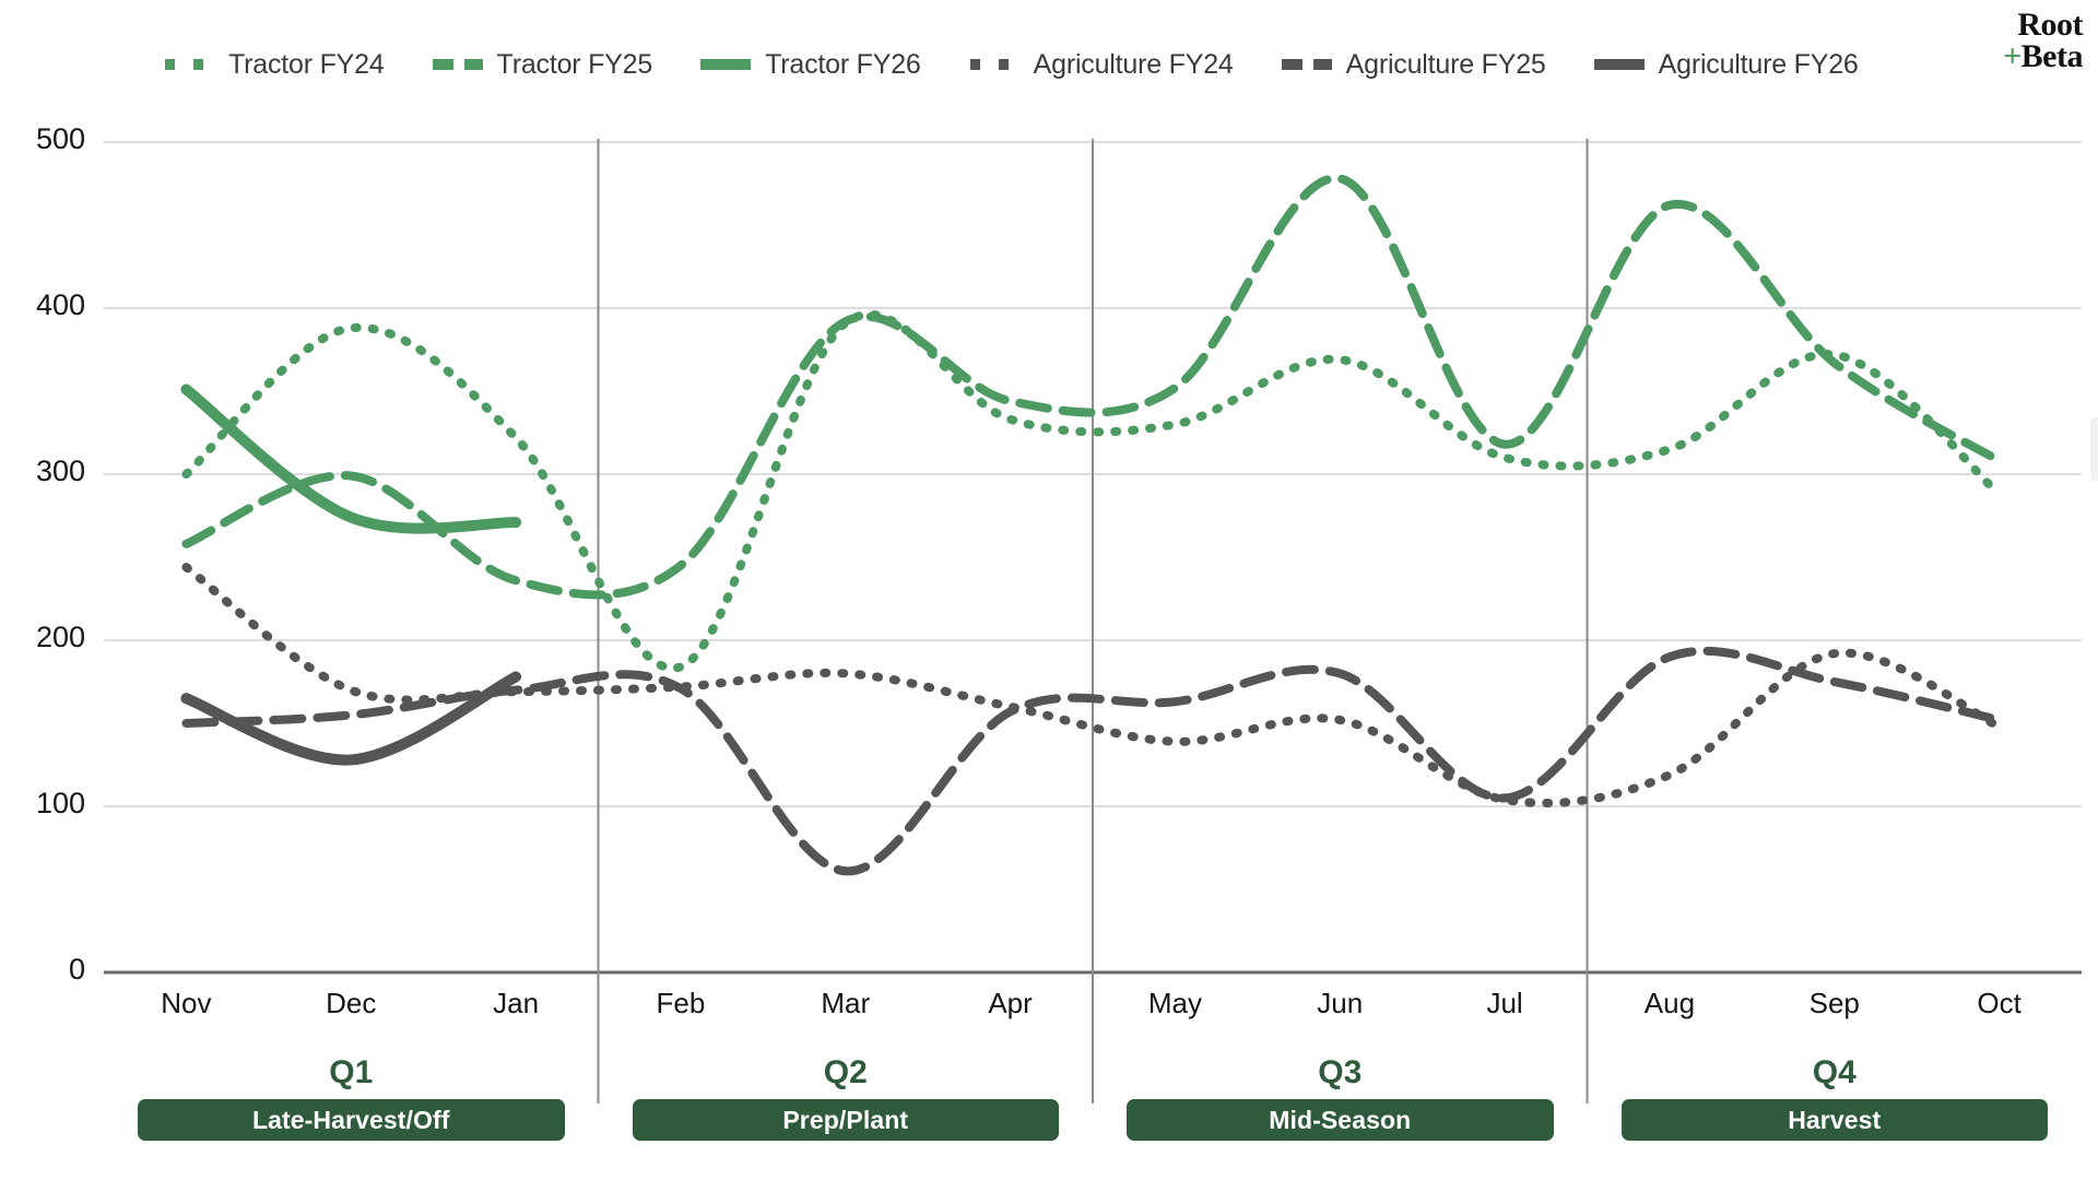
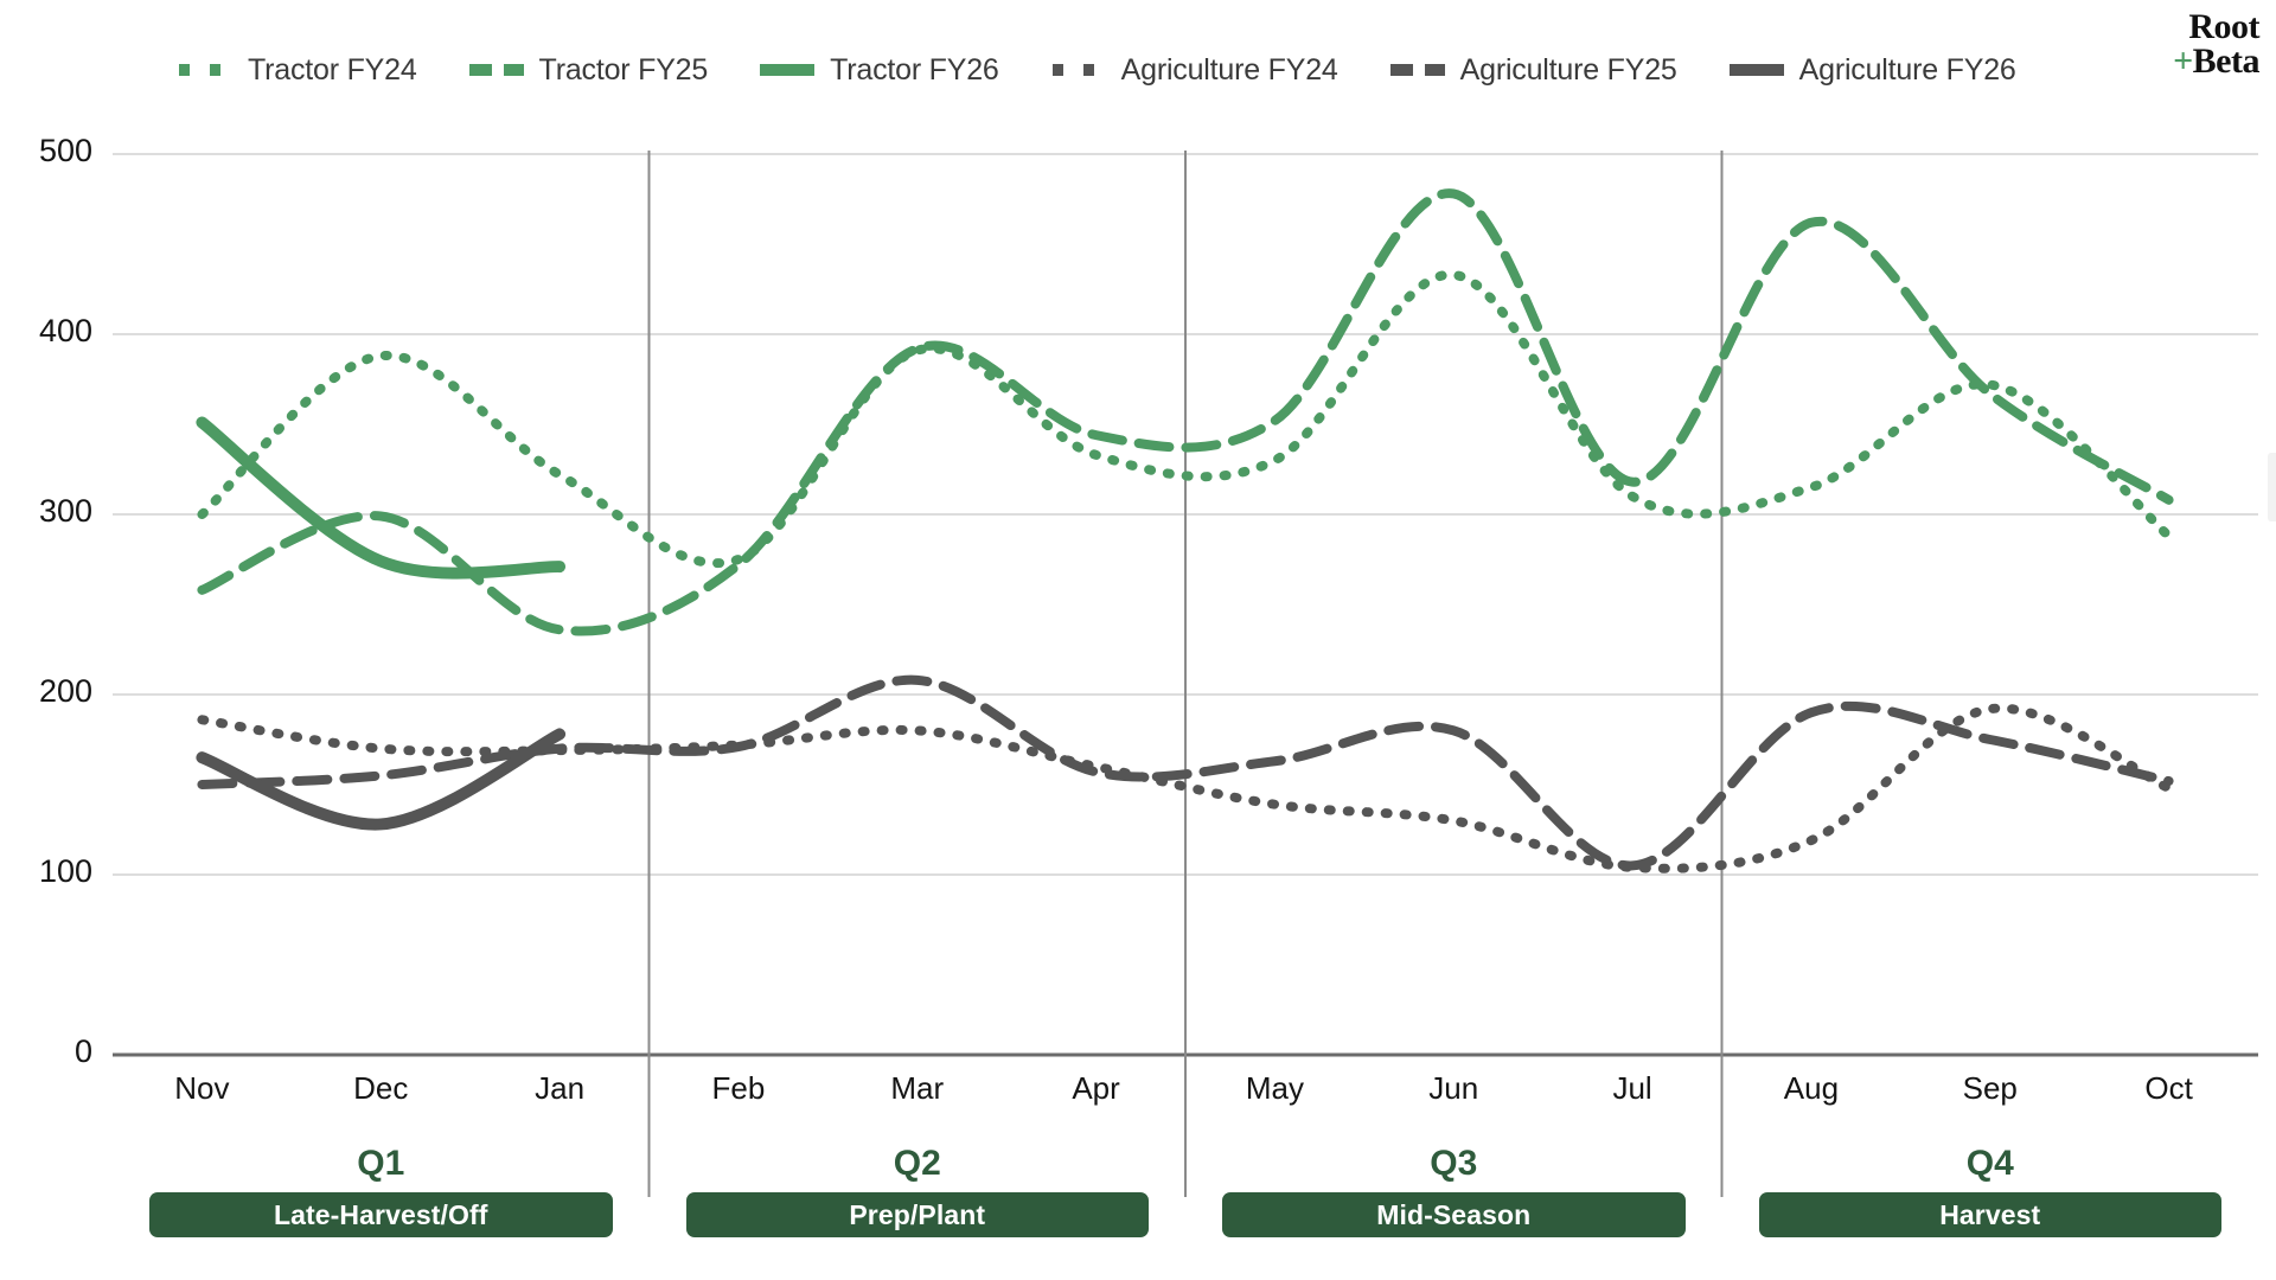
Agriculture FY24/Nov: 244 -> 186
Tractor FY24/Feb: 184 -> 275
Tractor FY25/Feb: 245 -> 272
Agriculture FY25/Mar: 61 -> 208
Tractor FY24/Jun: 369 -> 433
Agriculture FY24/Jun: 152 -> 130
